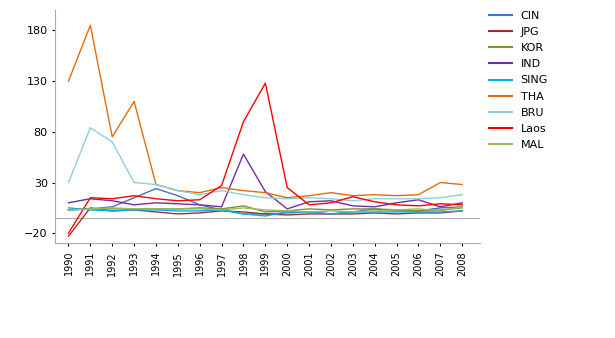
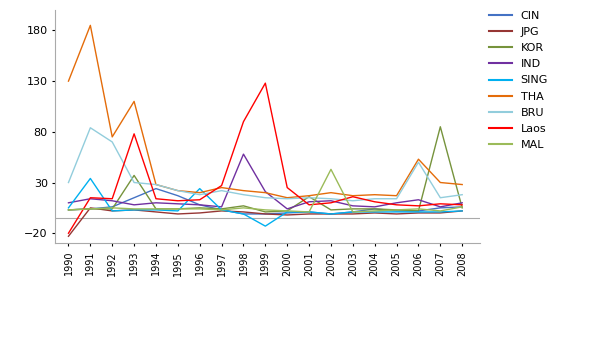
SING/1991: 3 -> 34
KOR/1993: 4 -> 37
Laos/1993: 17 -> 78
SING/1996: 2 -> 24
SING/1999: -3 -> -13
KOR/2001: 4 -> 16
MAL/2002: 2 -> 43
THA/2006: 18 -> 53
BRU/2006: 14 -> 50
KOR/2007: 3 -> 85
